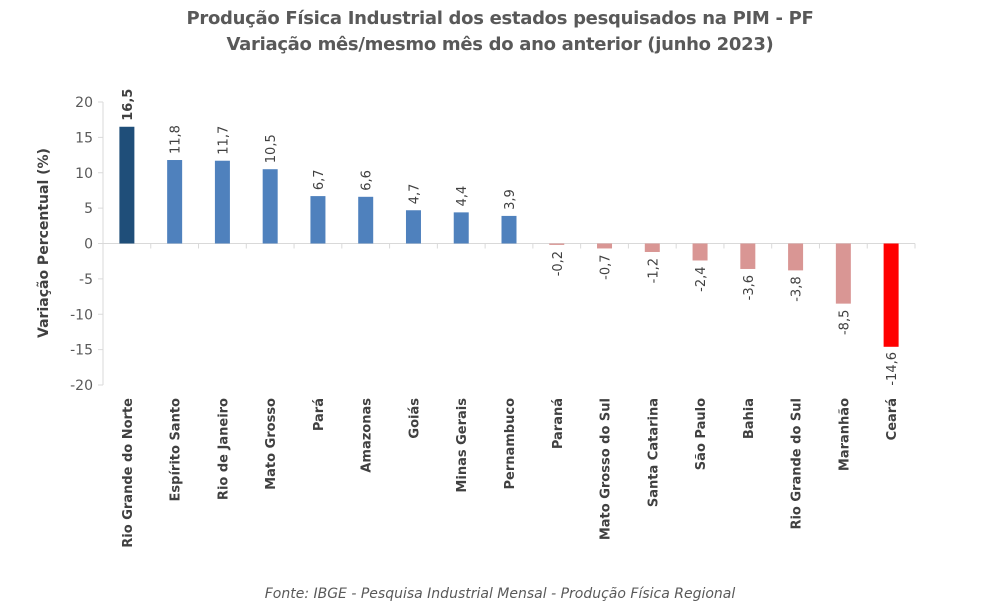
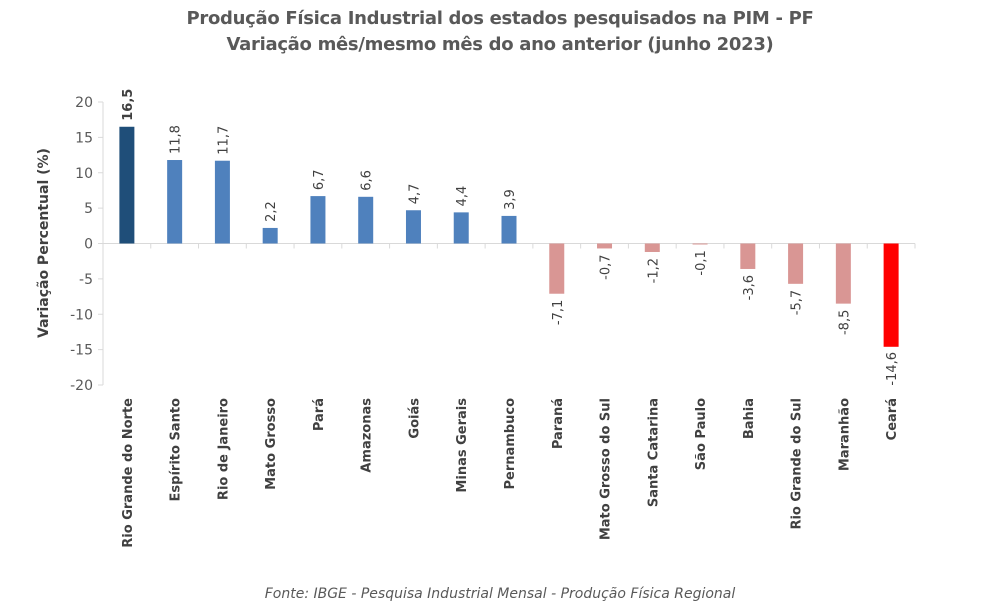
Mato Grosso: 10,5 -> 2,2
Paraná: -0,2 -> -7,1
São Paulo: -2,4 -> -0,1
Rio Grande do Sul: -3,8 -> -5,7
